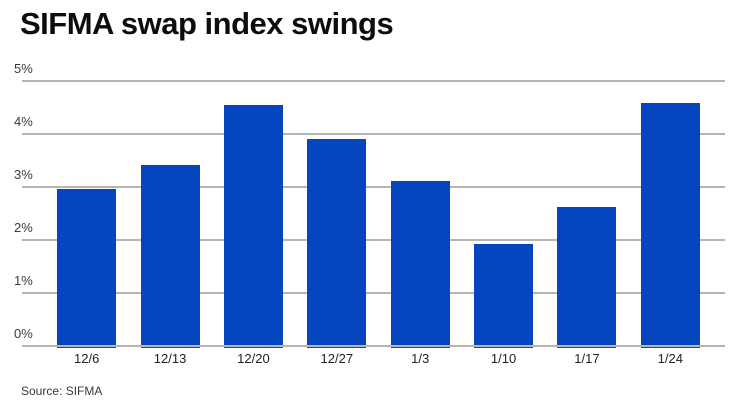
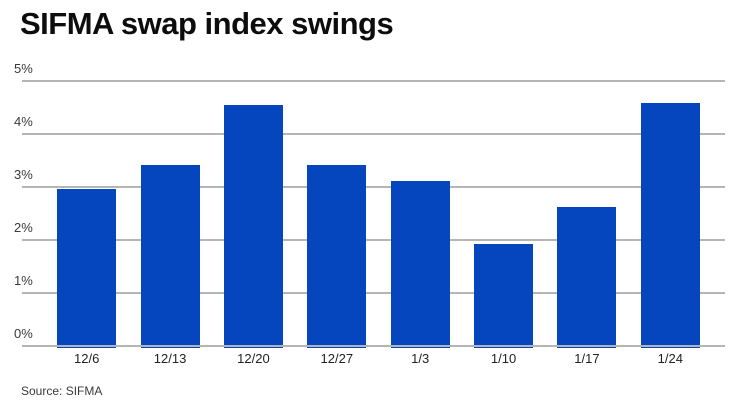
12/27: 3.9% -> 3.4%
